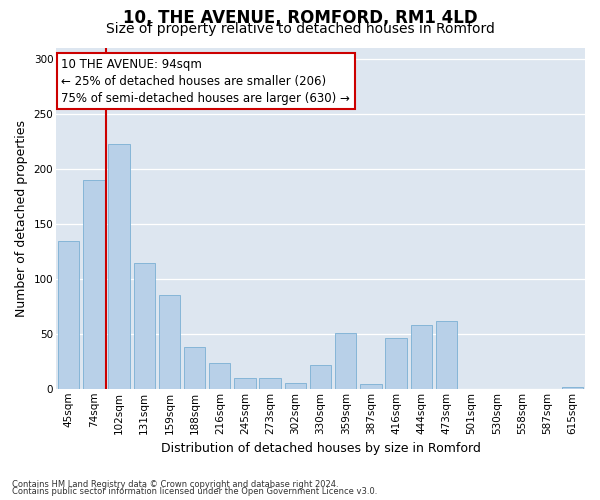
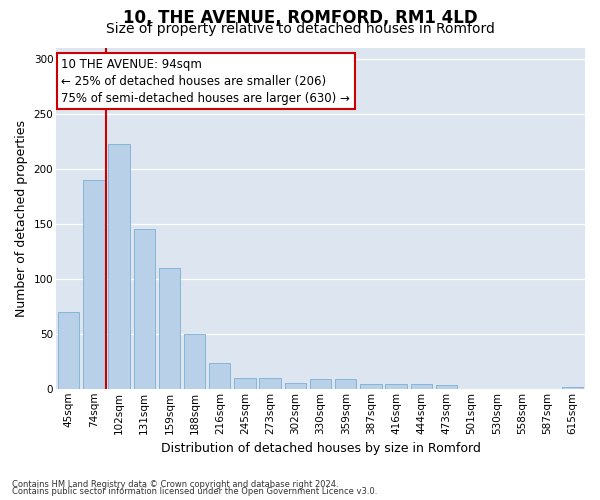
45sqm: 134 -> 70
131sqm: 114 -> 145
159sqm: 85 -> 110
188sqm: 38 -> 50
330sqm: 22 -> 9
359sqm: 51 -> 9
416sqm: 46 -> 4
444sqm: 58 -> 4
473sqm: 62 -> 3
